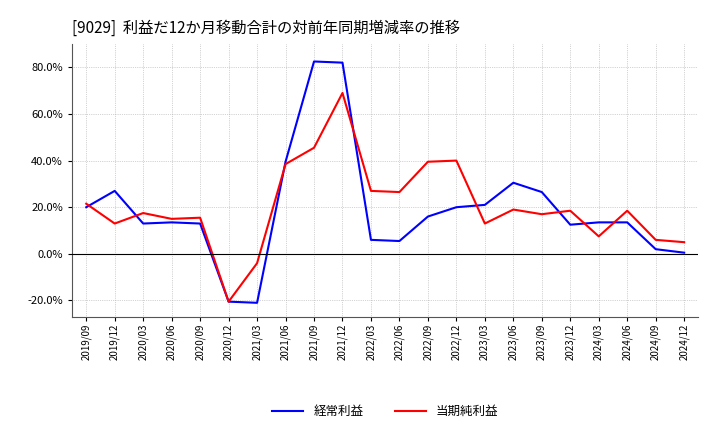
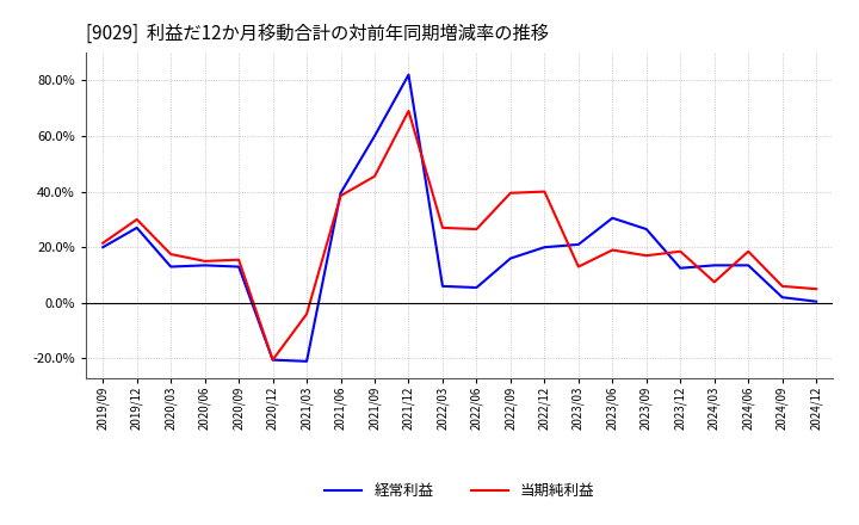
当期純利益/2019/12: 13.0% -> 30.0%
経常利益/2021/09: 82.5% -> 60.0%
